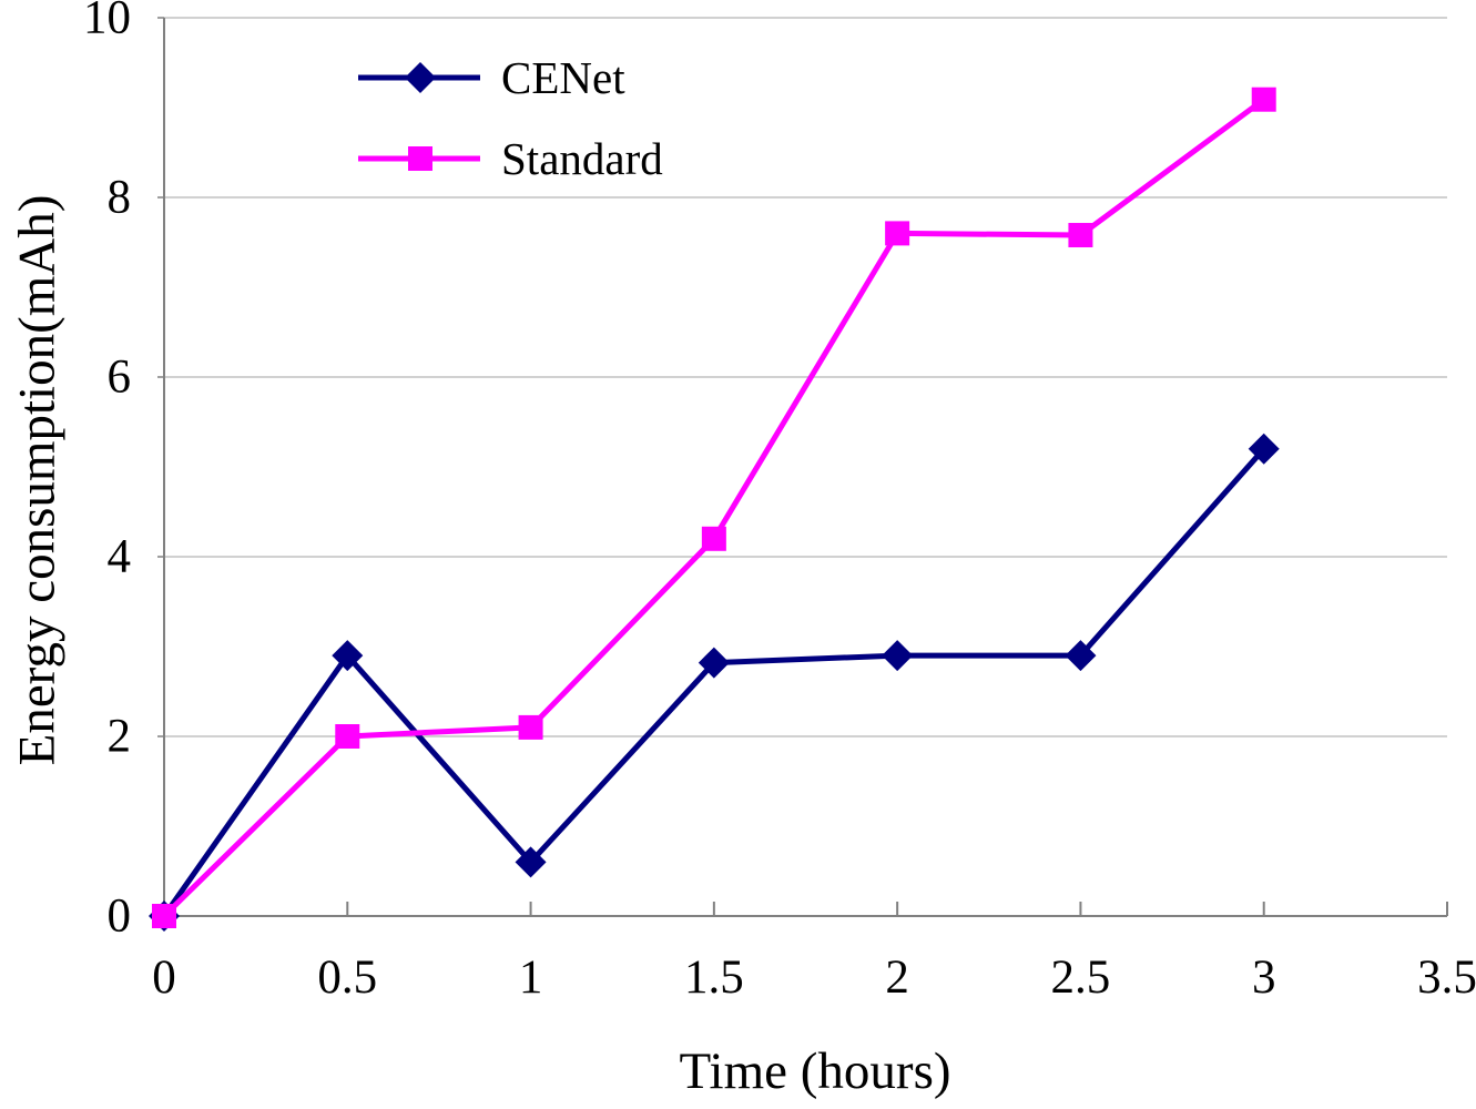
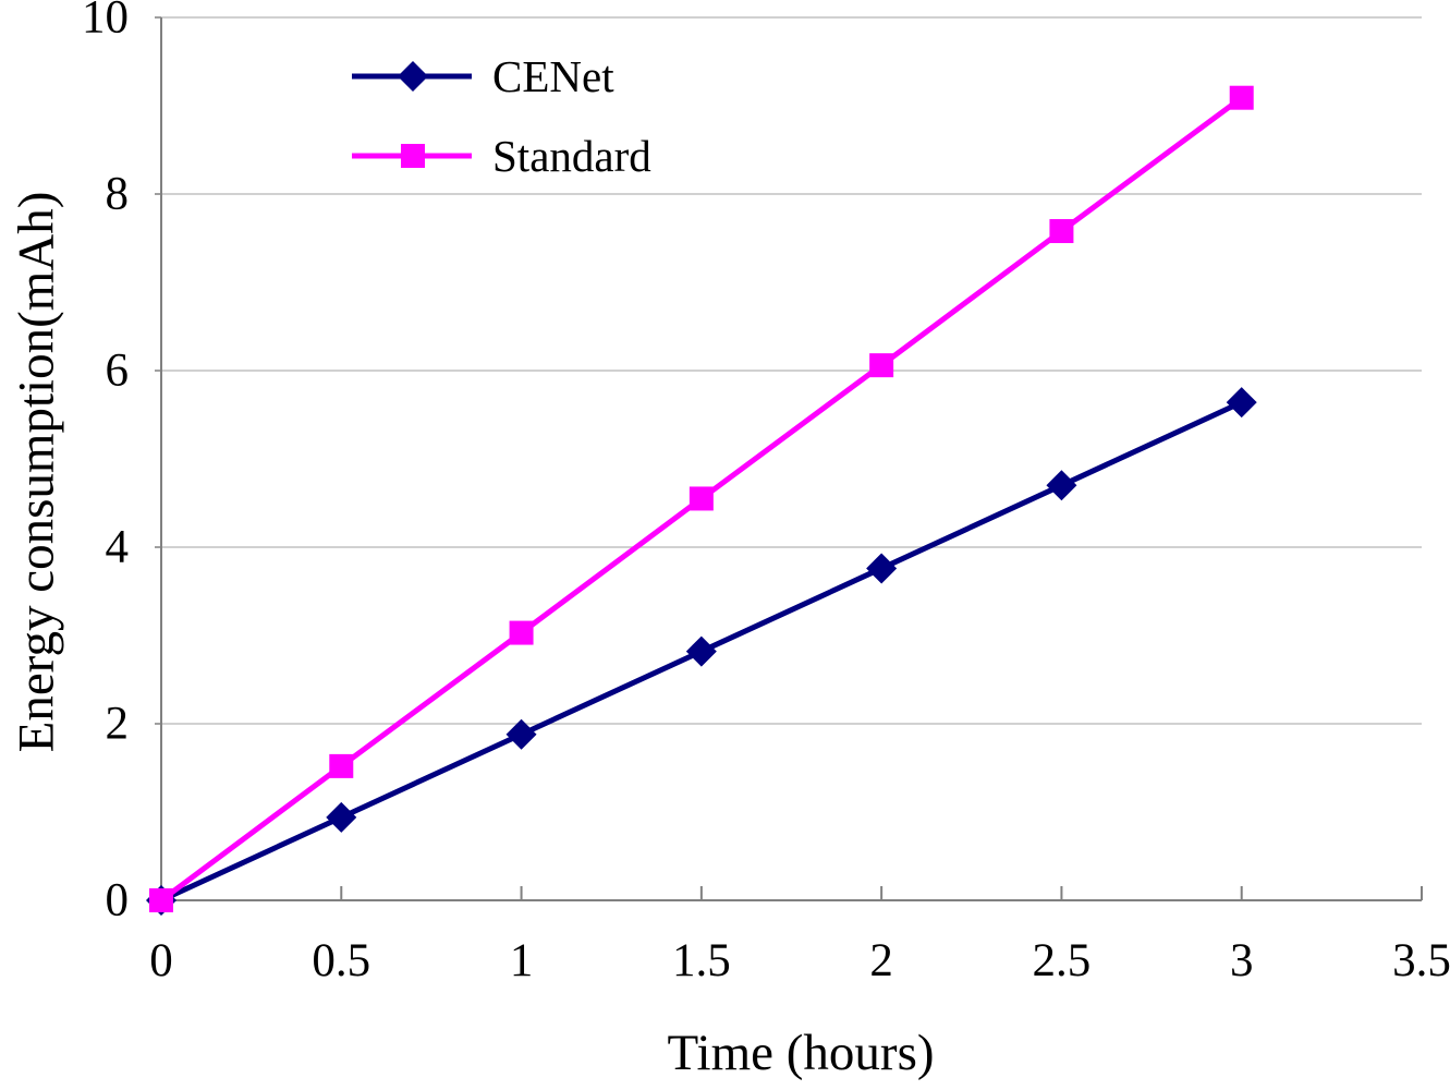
CENet/0.5: 2.9 -> 0.9
Standard/0.5: 2.0 -> 1.5
CENet/1: 0.6 -> 1.9
Standard/1: 2.1 -> 3.0
Standard/1.5: 4.2 -> 4.5
CENet/2: 2.9 -> 3.8
Standard/2: 7.6 -> 6.1
CENet/2.5: 2.9 -> 4.7
CENet/3: 5.2 -> 5.6
